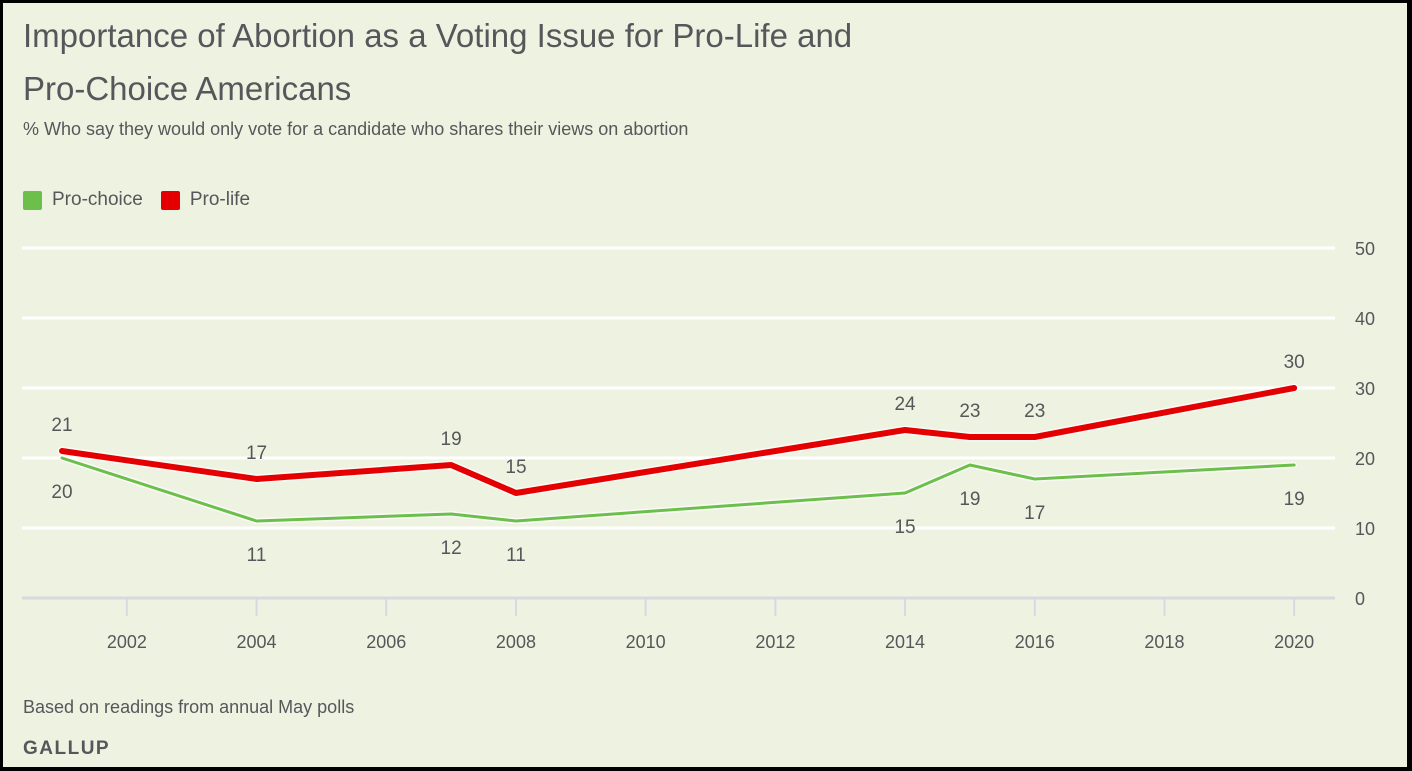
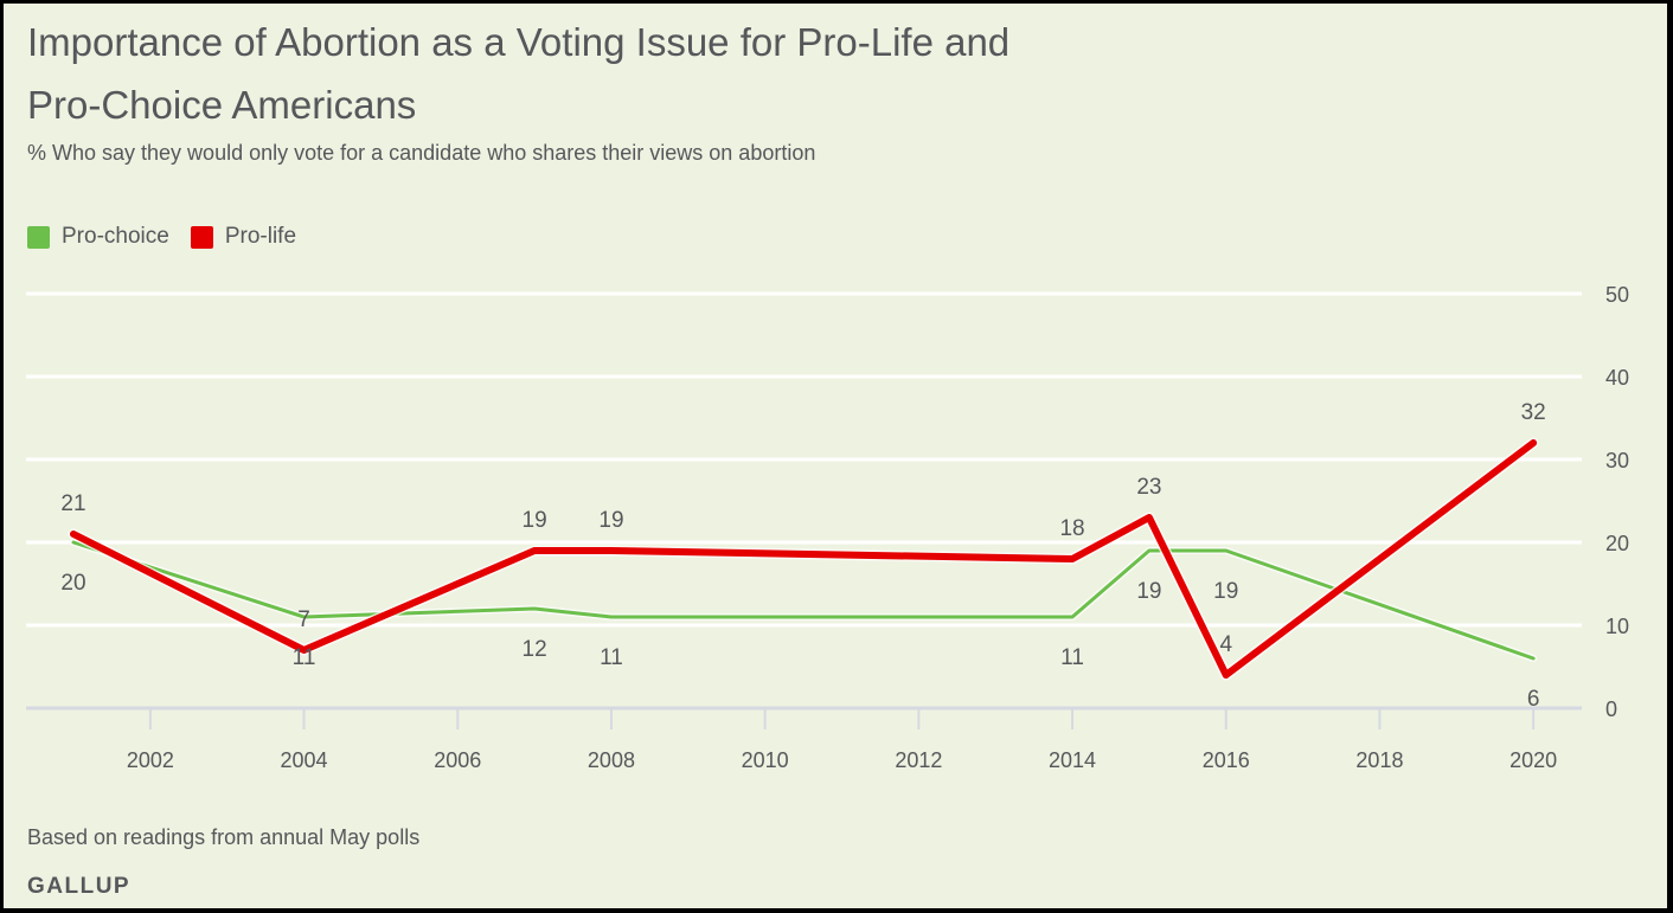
Pro-life/2004: 17 -> 7
Pro-life/2008: 15 -> 19
Pro-choice/2014: 15 -> 11
Pro-life/2014: 24 -> 18
Pro-choice/2016: 17 -> 19
Pro-life/2016: 23 -> 4
Pro-choice/2020: 19 -> 6
Pro-life/2020: 30 -> 32
